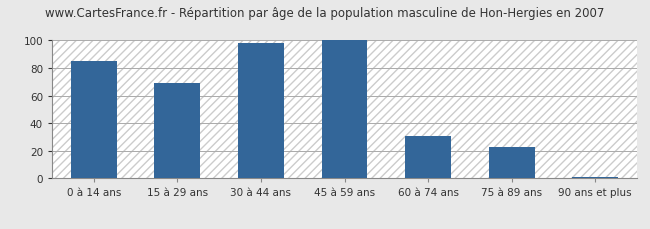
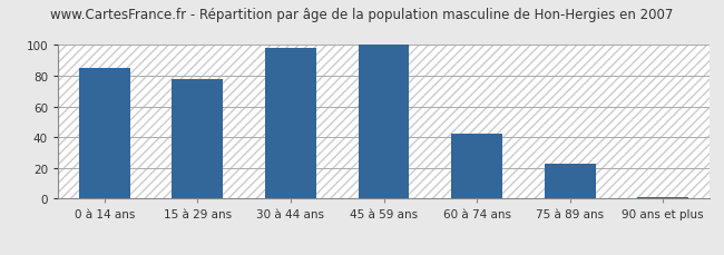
15 à 29 ans: 69 -> 78
60 à 74 ans: 31 -> 42
